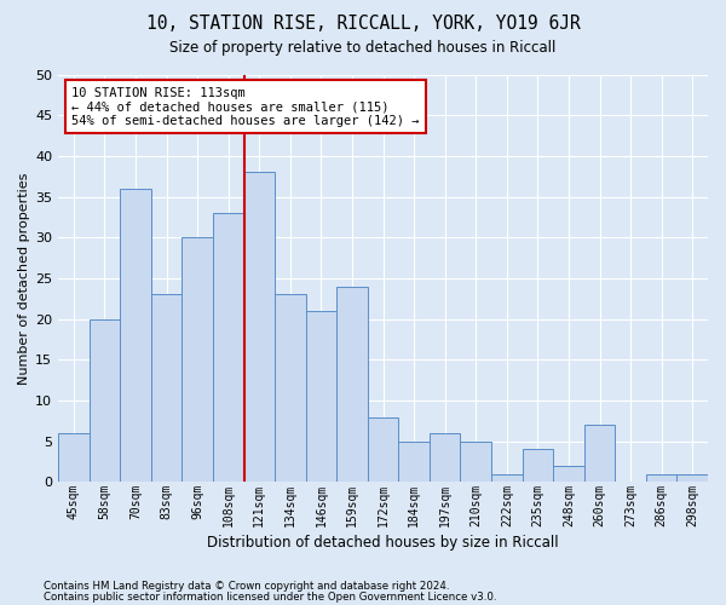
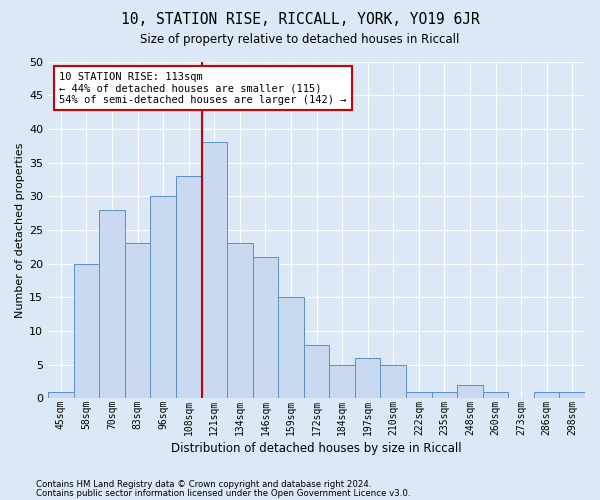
45sqm: 6 -> 1
70sqm: 36 -> 28
159sqm: 24 -> 15
235sqm: 4 -> 1
260sqm: 7 -> 1
